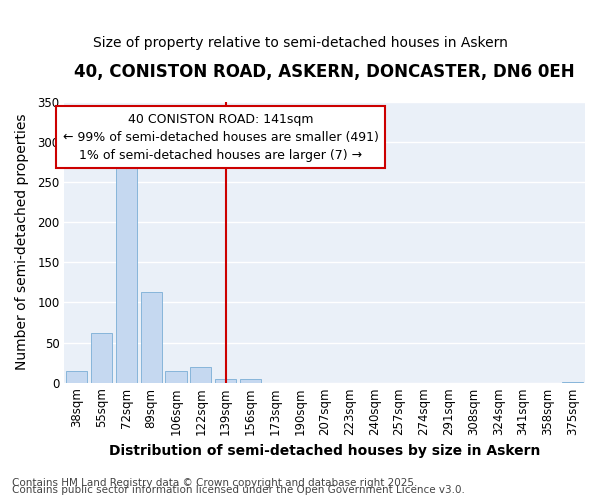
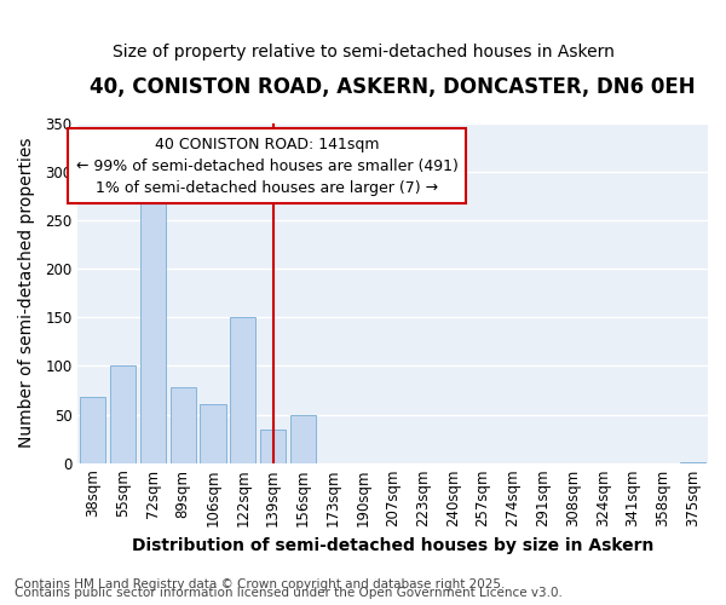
38sqm: 15 -> 68
55sqm: 62 -> 100
89sqm: 113 -> 78
106sqm: 15 -> 60
122sqm: 20 -> 150
139sqm: 5 -> 34
156sqm: 4 -> 50
